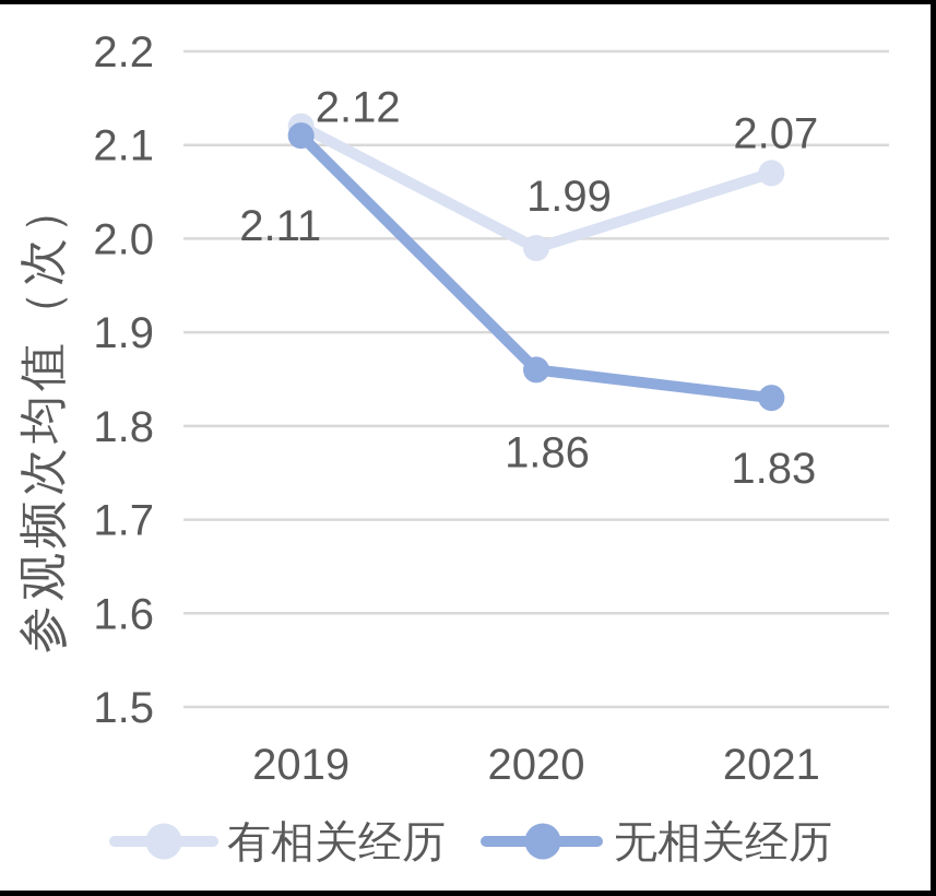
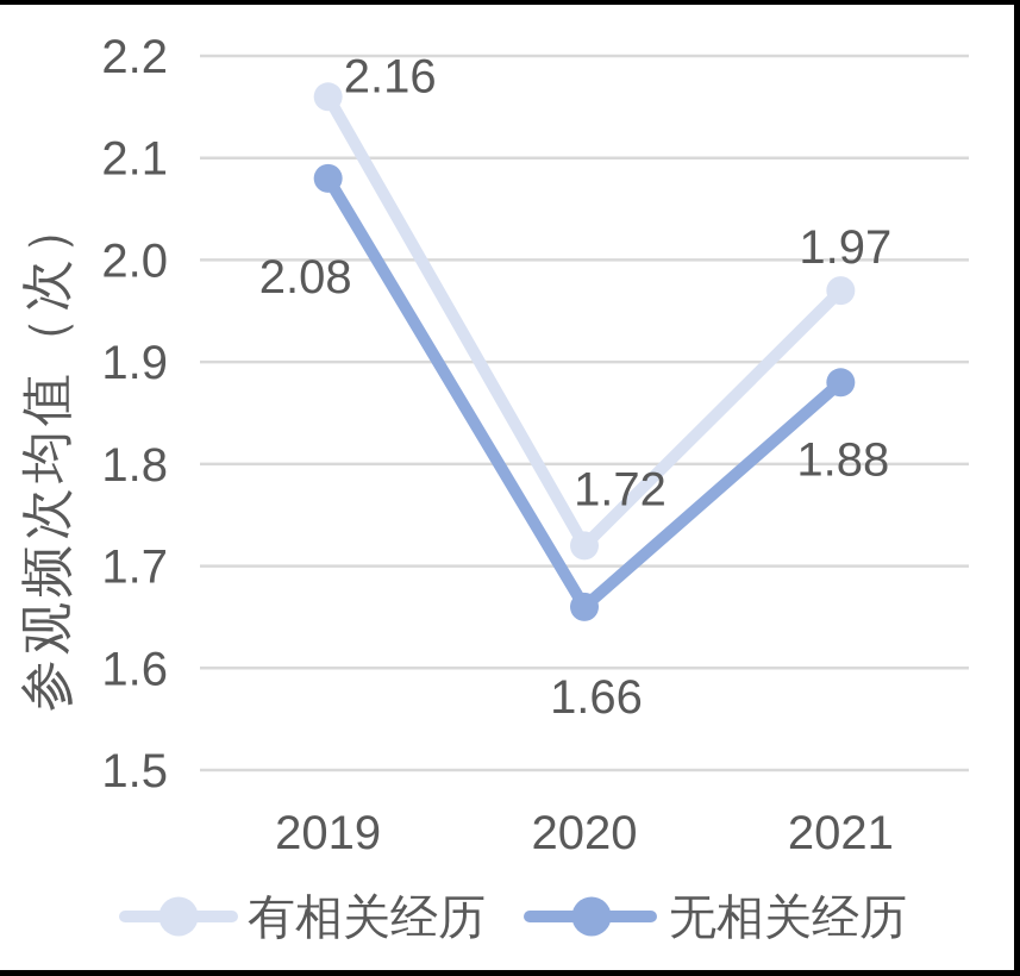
有相关经历/2019: 2.12 -> 2.16
无相关经历/2019: 2.11 -> 2.08
有相关经历/2020: 1.99 -> 1.72
无相关经历/2020: 1.86 -> 1.66
有相关经历/2021: 2.07 -> 1.97
无相关经历/2021: 1.83 -> 1.88
